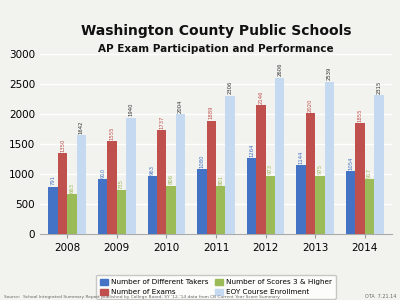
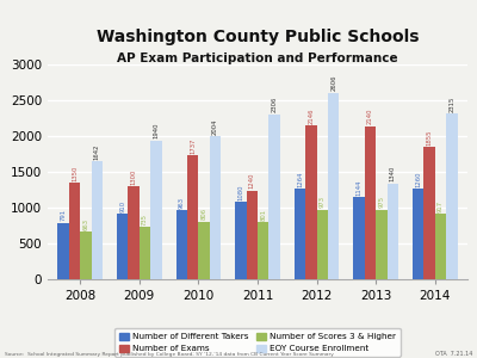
Number of Exams/2009: 1560 -> 1300
Number of Exams/2011: 1890 -> 1240
Number of Exams/2013: 2020 -> 2140
EOY Course Enrollment/2013: 2540 -> 1340
Number of Different Takers/2014: 1050 -> 1260
